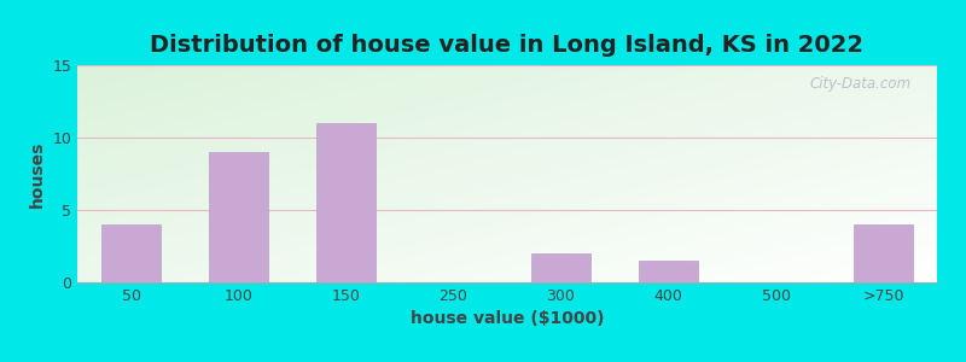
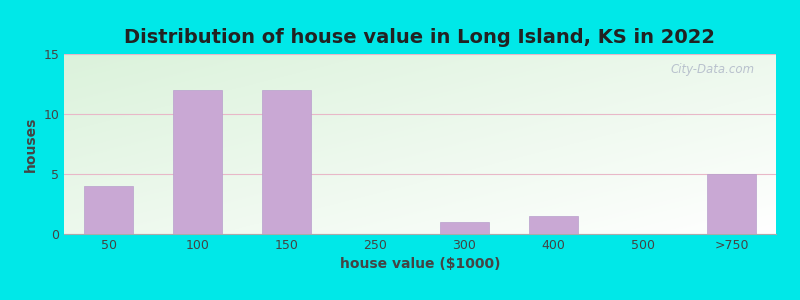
100: 9.0 -> 12.0
150: 11.0 -> 12.0
300: 2.0 -> 1.0
>750: 4.0 -> 5.0
